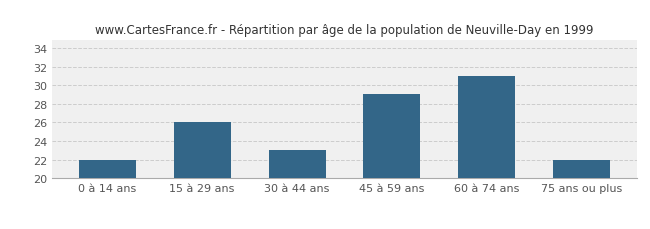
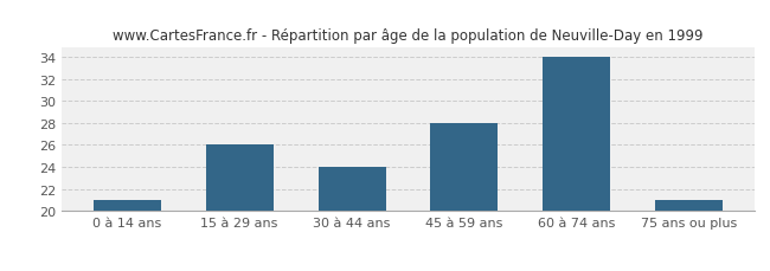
0 à 14 ans: 22 -> 21
30 à 44 ans: 23 -> 24
45 à 59 ans: 29 -> 28
60 à 74 ans: 31 -> 34
75 ans ou plus: 22 -> 21
